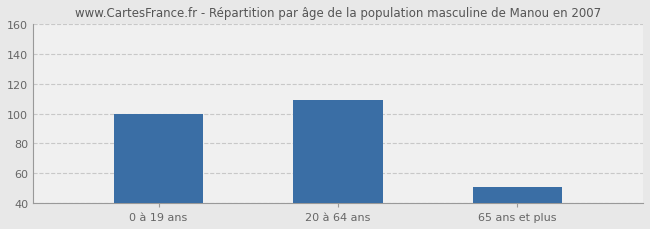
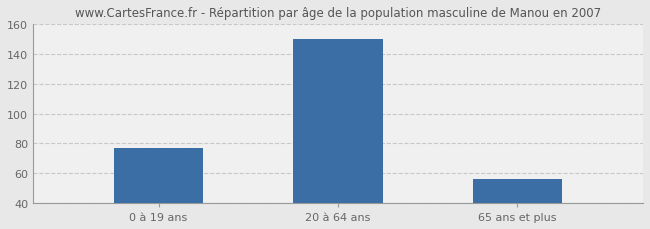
0 à 19 ans: 100 -> 77
20 à 64 ans: 109 -> 150
65 ans et plus: 51 -> 56
